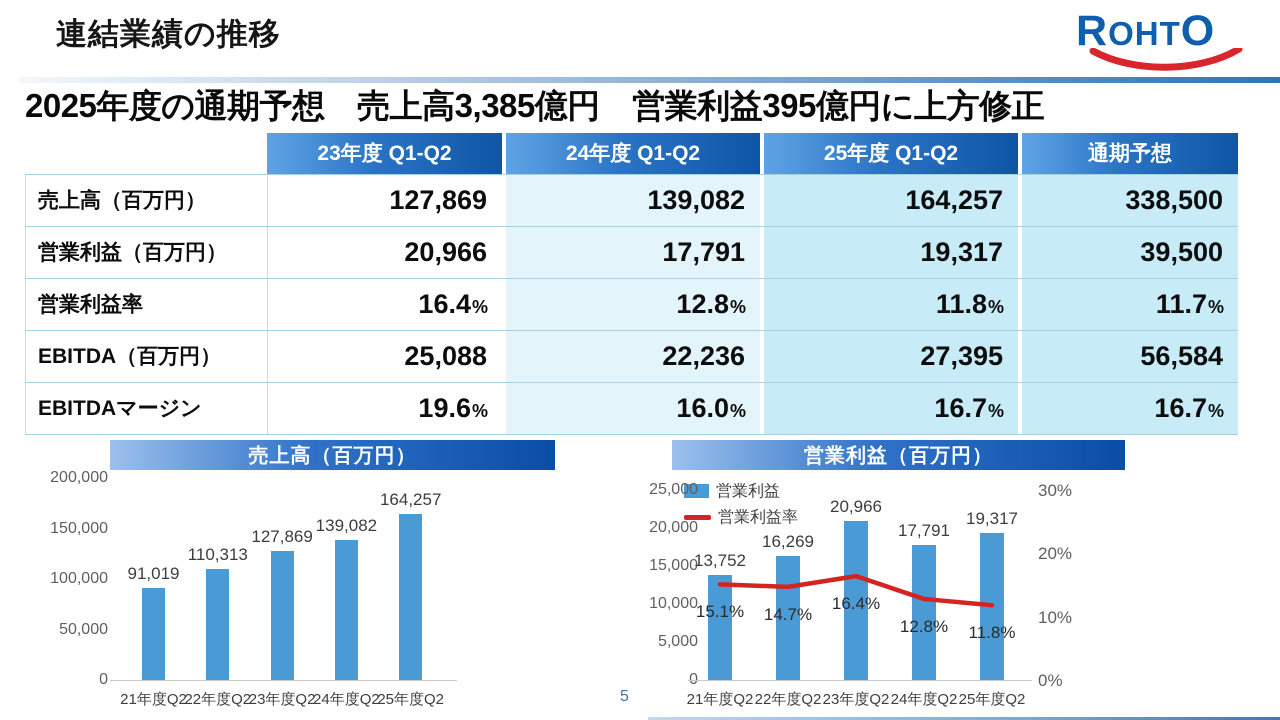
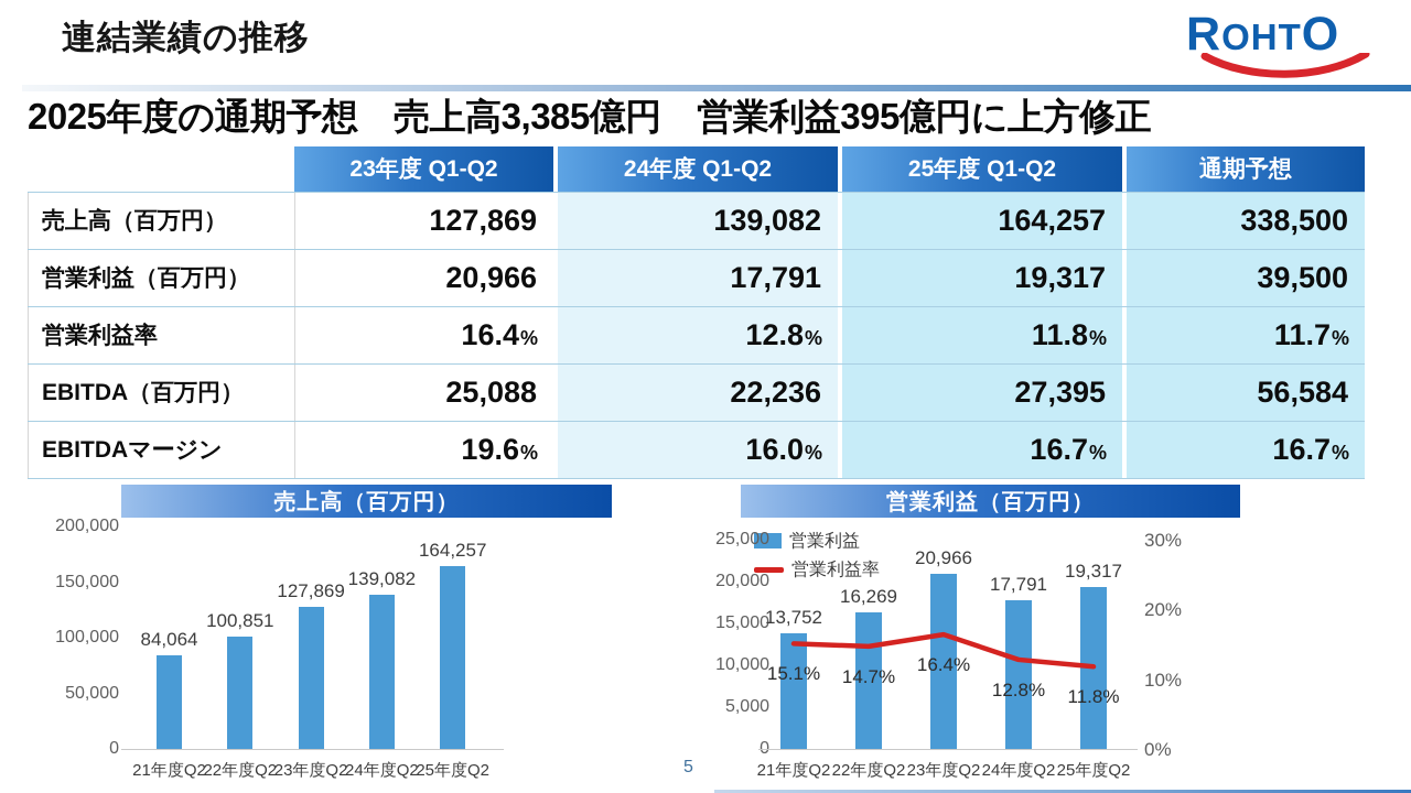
売上高（百万円）/21年度Q2: 91,019 -> 84,064
売上高（百万円）/22年度Q2: 110,313 -> 100,851
